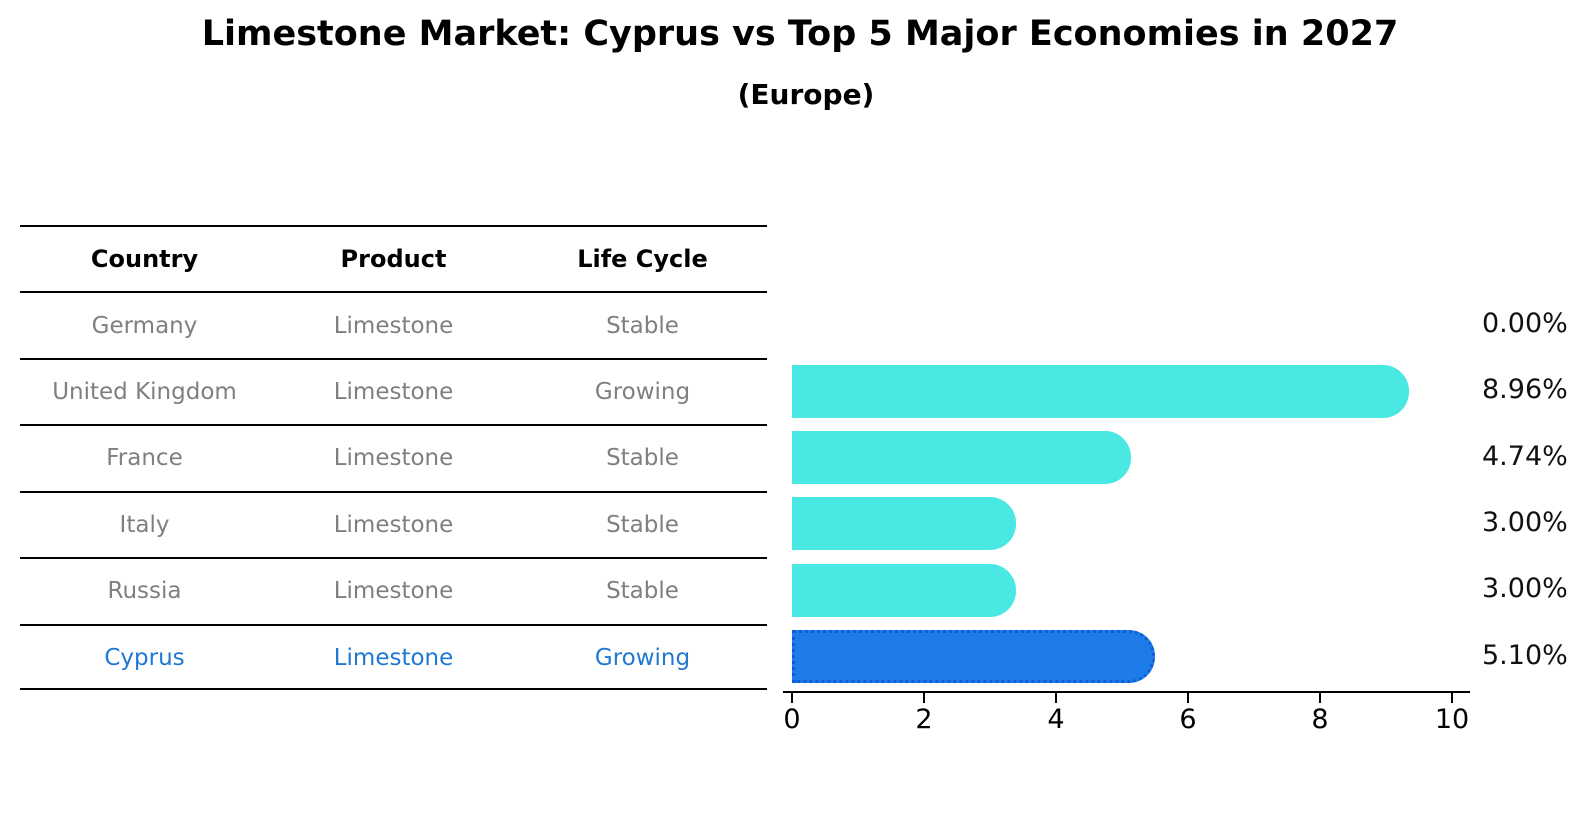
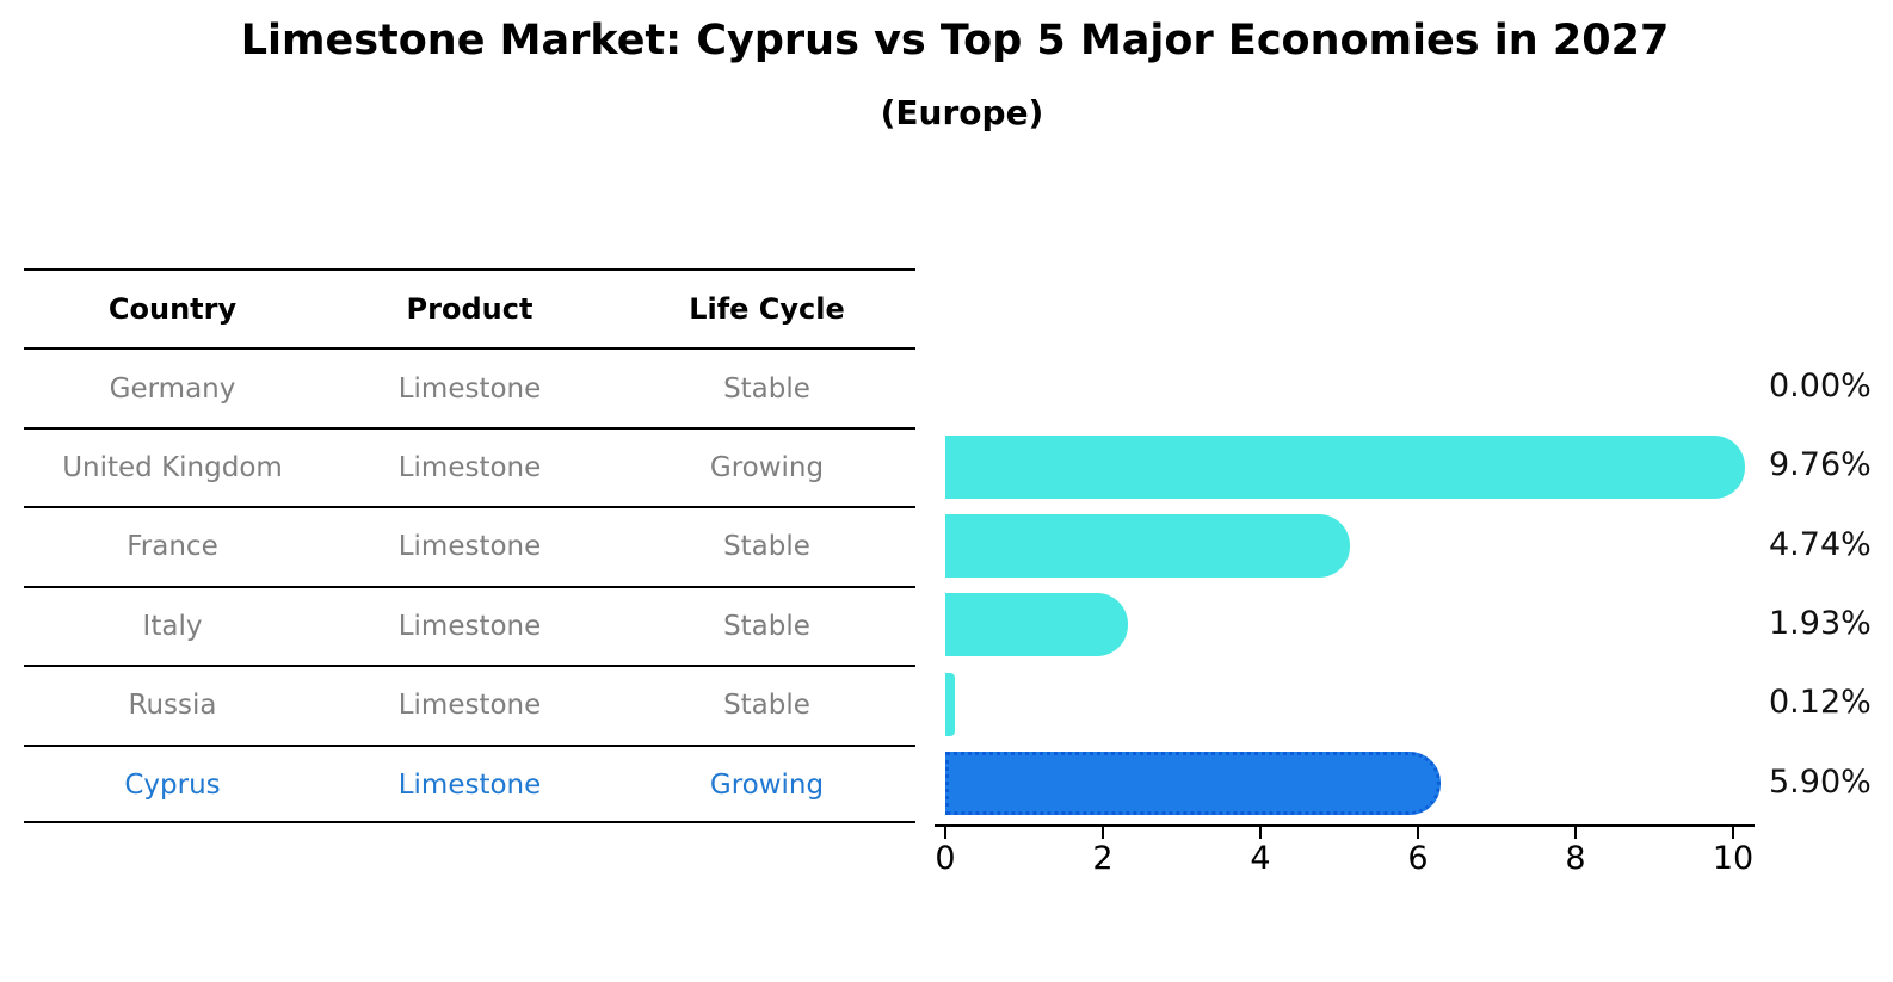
United Kingdom: 8.96% -> 9.76%
Italy: 3.00% -> 1.93%
Russia: 3.00% -> 0.12%
Cyprus: 5.10% -> 5.90%
